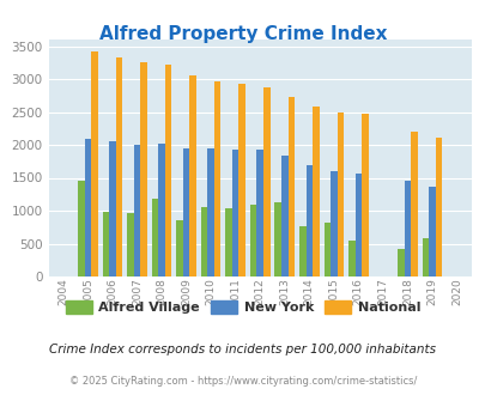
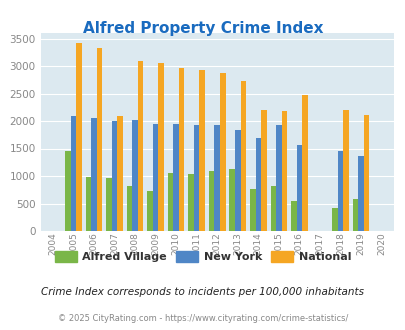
National/2007: 3260 -> 2100
Alfred Village/2008: 1180 -> 820
National/2008: 3220 -> 3100
Alfred Village/2009: 850 -> 720
National/2014: 2590 -> 2200
New York/2015: 1600 -> 1920
National/2015: 2500 -> 2180
